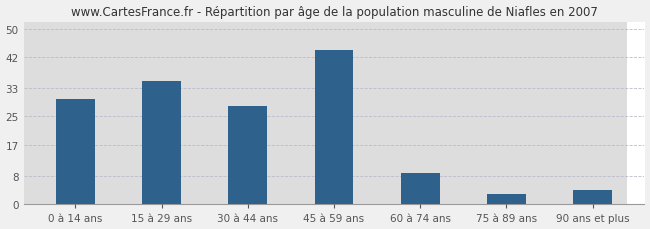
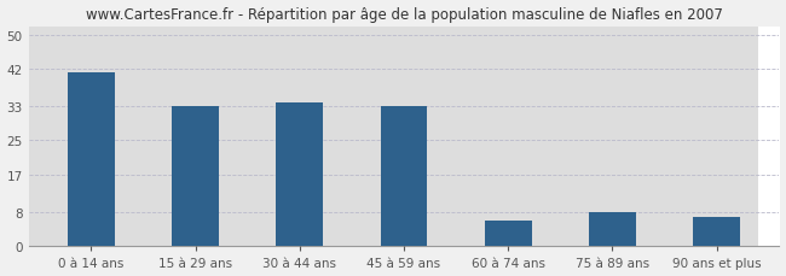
0 à 14 ans: 30 -> 41
15 à 29 ans: 35 -> 33
30 à 44 ans: 28 -> 34
45 à 59 ans: 44 -> 33
60 à 74 ans: 9 -> 6
75 à 89 ans: 3 -> 8
90 ans et plus: 4 -> 7
